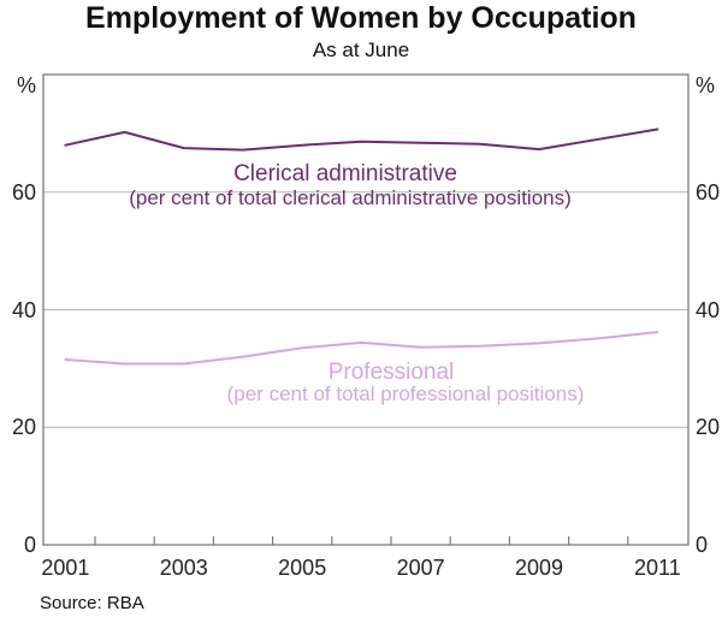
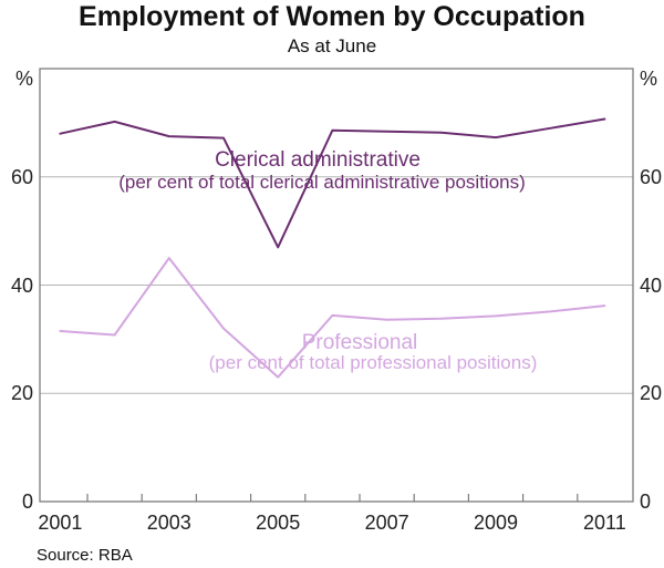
Professional/2003: 31 -> 45
Clerical administrative/2005: 68 -> 47
Professional/2005: 34 -> 23
